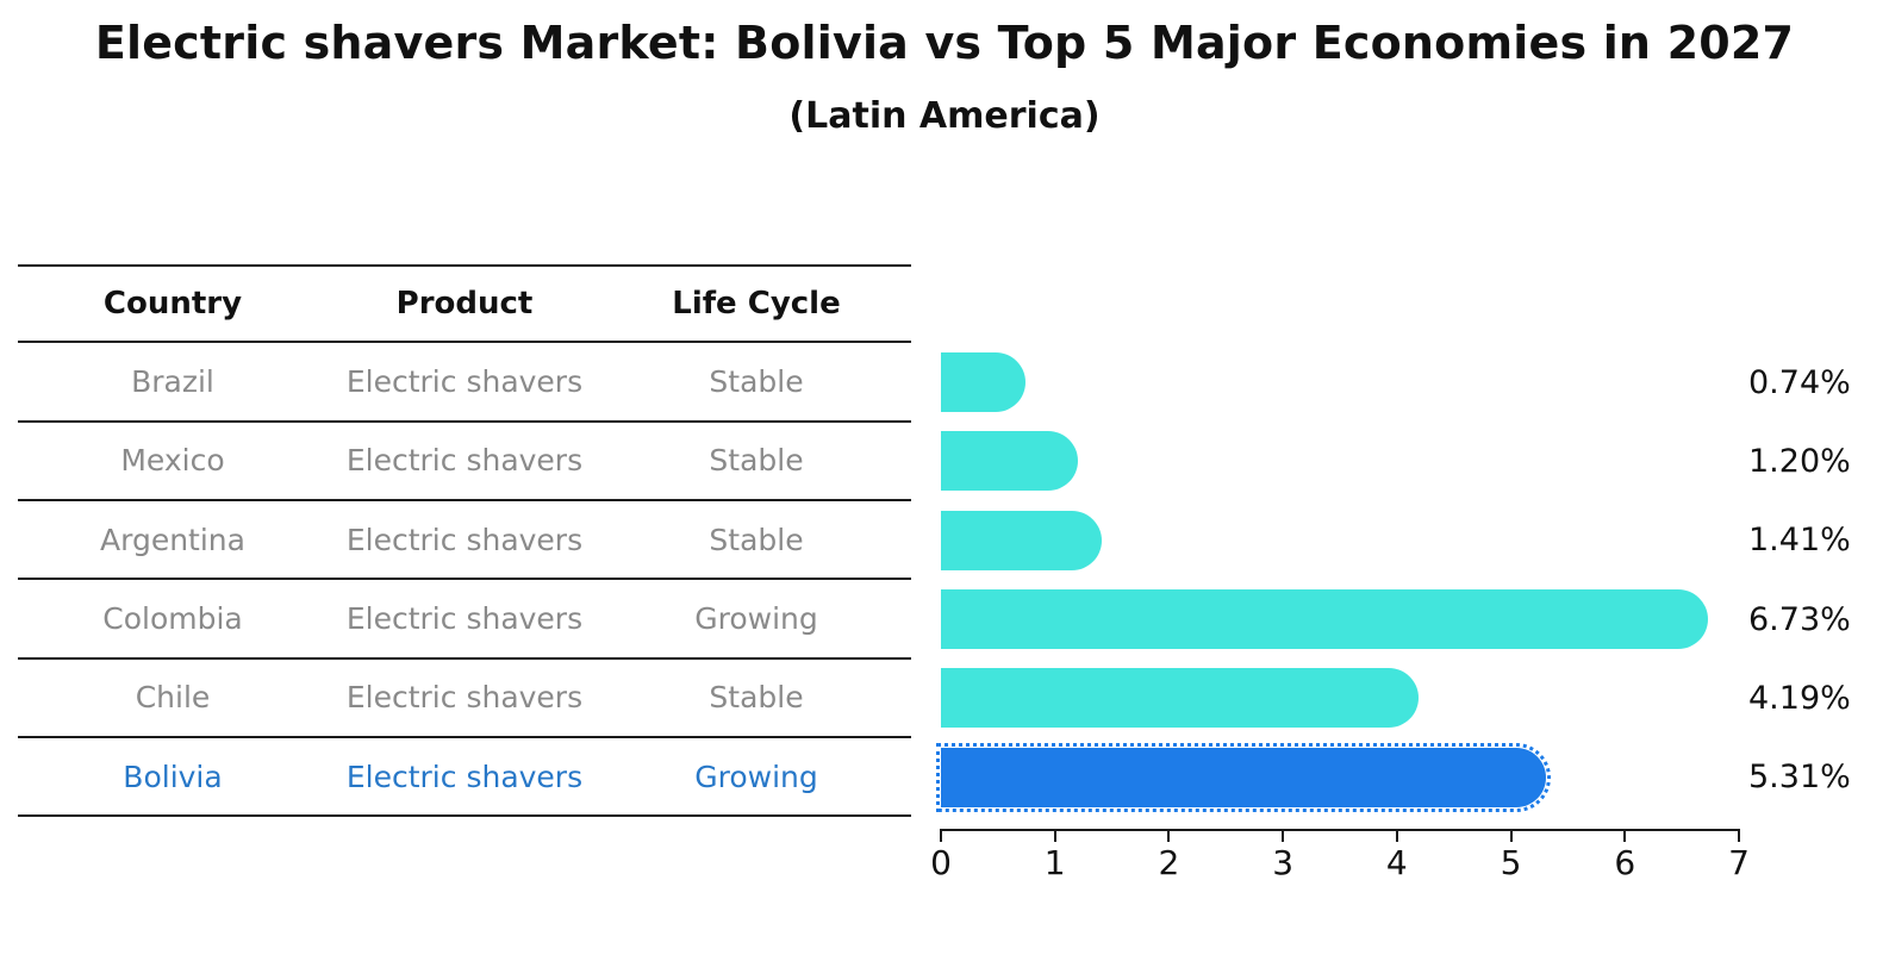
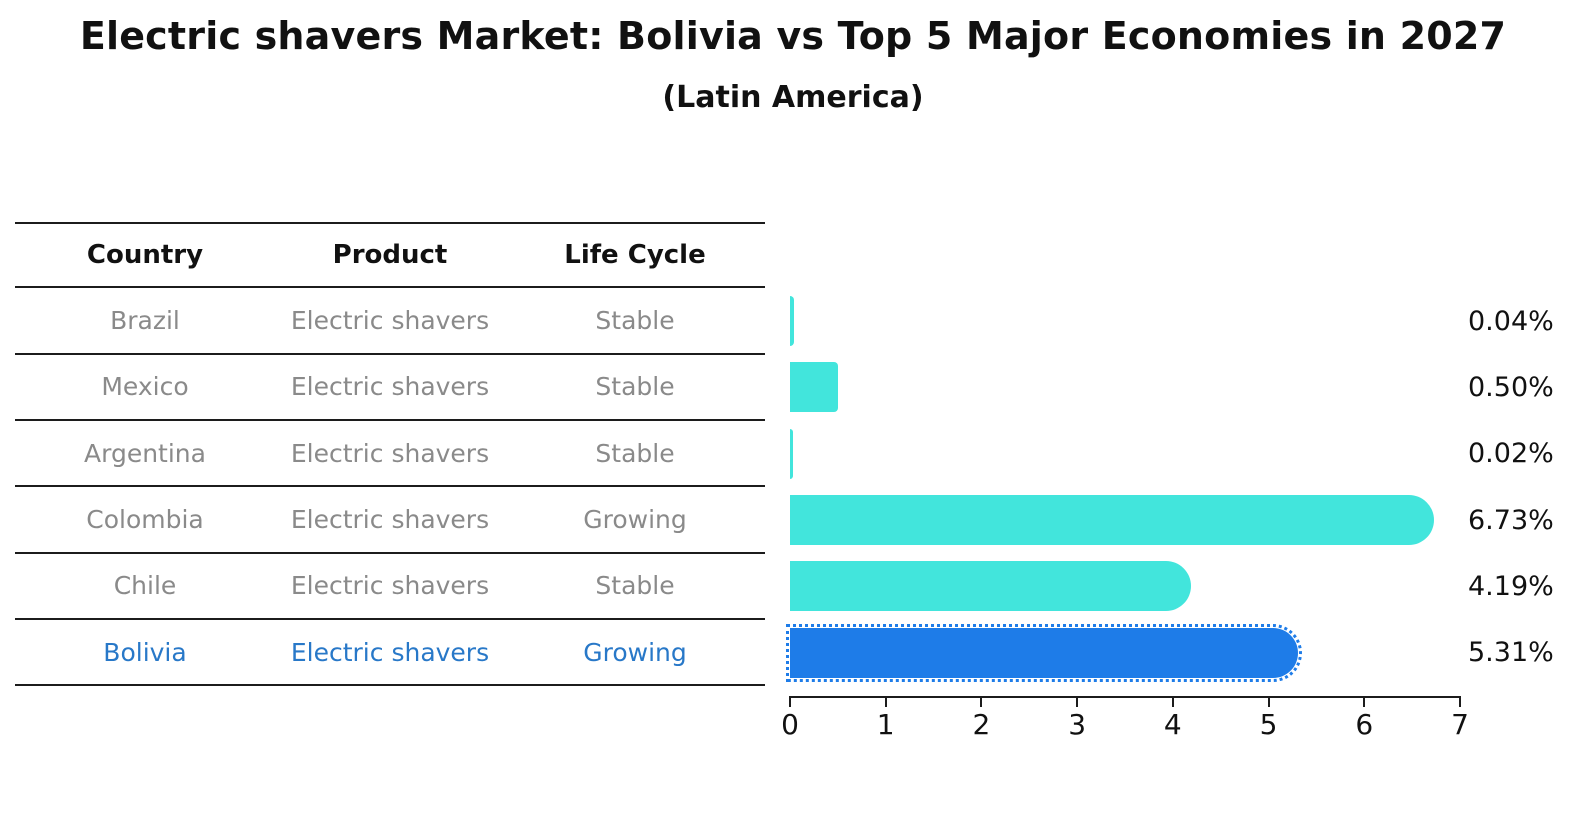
Brazil: 0.74% -> 0.04%
Mexico: 1.20% -> 0.50%
Argentina: 1.41% -> 0.02%
